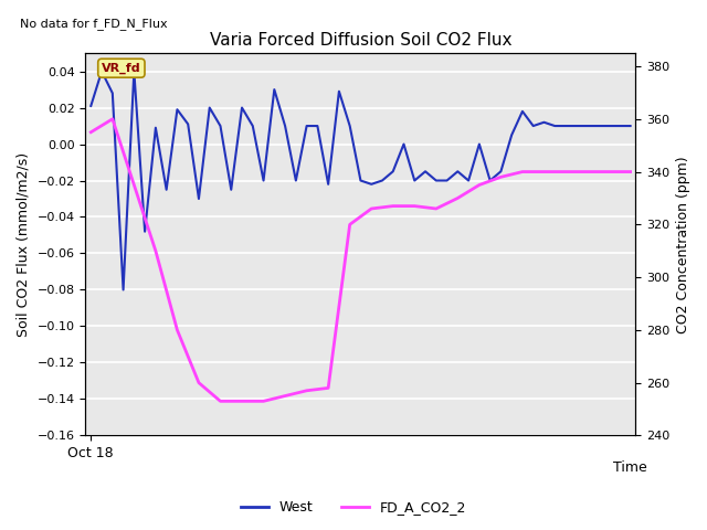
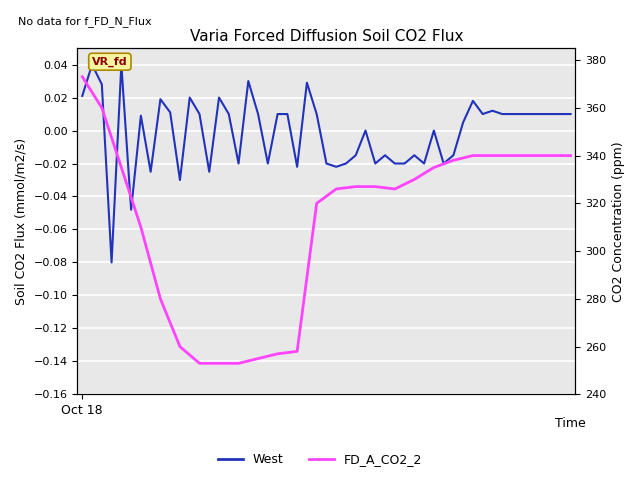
FD_A_CO2_2/Oct 18: 355 -> 373
